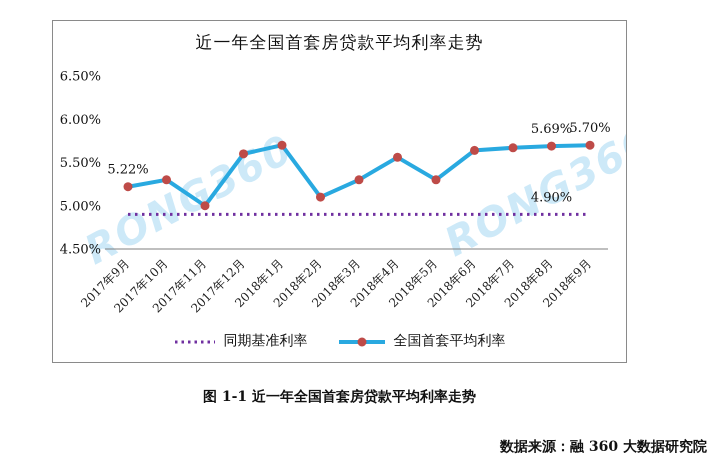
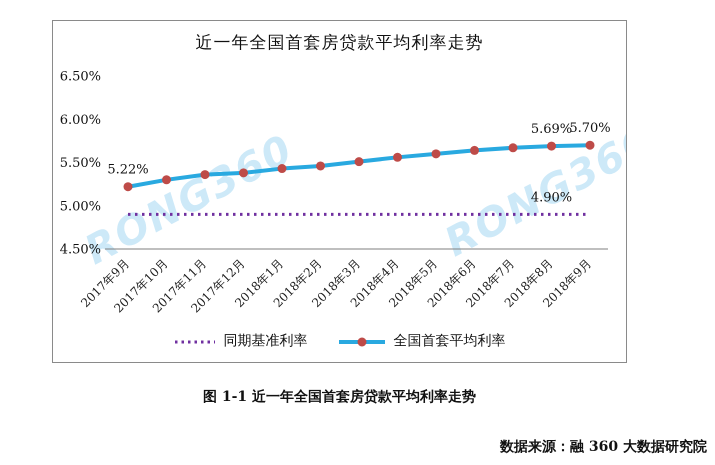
全国首套平均利率/2017年11月: 5.0% -> 5.4%
全国首套平均利率/2017年12月: 5.6% -> 5.4%
全国首套平均利率/2018年1月: 5.7% -> 5.4%
全国首套平均利率/2018年2月: 5.1% -> 5.5%
全国首套平均利率/2018年3月: 5.3% -> 5.5%
全国首套平均利率/2018年5月: 5.3% -> 5.6%
